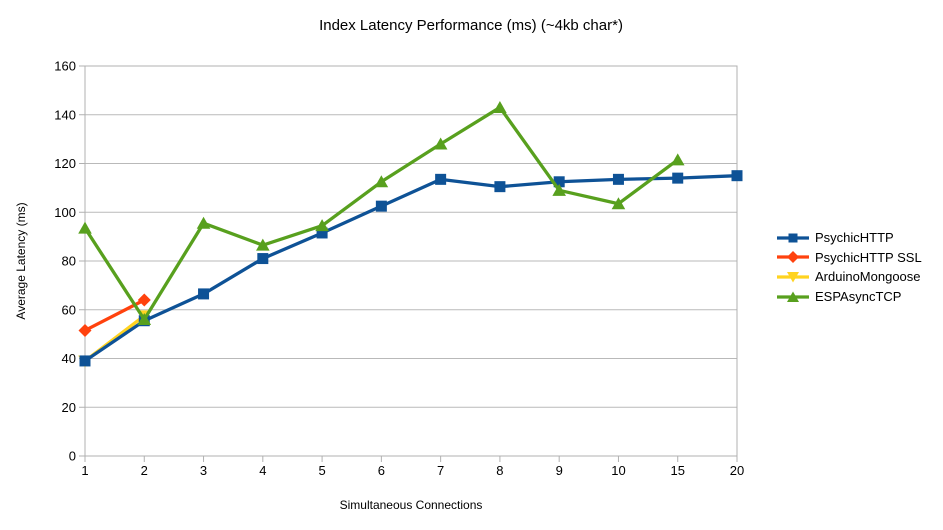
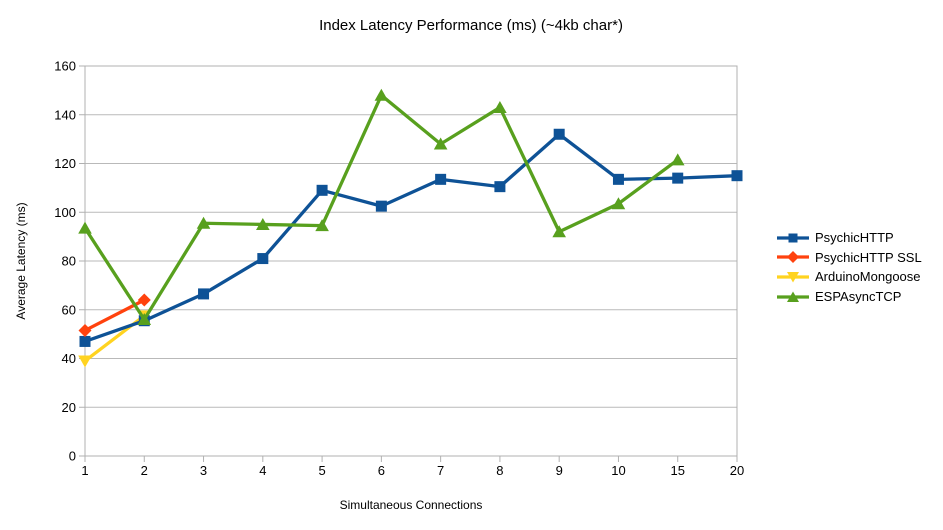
PsychicHTTP/1: 39 -> 47
ESPAsyncTCP/4: 86 -> 95
PsychicHTTP/5: 92 -> 109
ESPAsyncTCP/6: 112 -> 148
PsychicHTTP/9: 112 -> 132
ESPAsyncTCP/9: 109 -> 92
